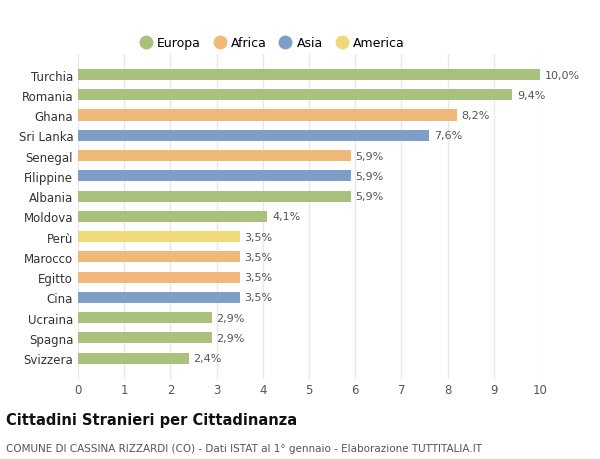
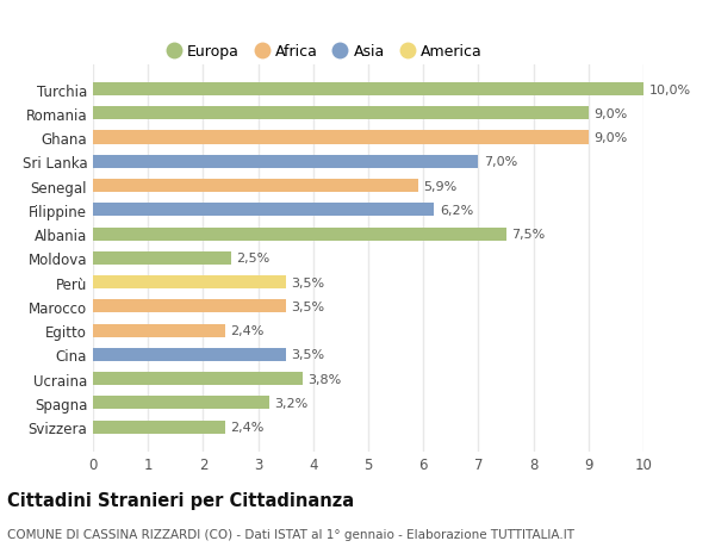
Romania: 9,4% -> 9,0%
Ghana: 8,2% -> 9,0%
Sri Lanka: 7,6% -> 7,0%
Filippine: 5,9% -> 6,2%
Albania: 5,9% -> 7,5%
Moldova: 4,1% -> 2,5%
Egitto: 3,5% -> 2,4%
Ucraina: 2,9% -> 3,8%
Spagna: 2,9% -> 3,2%
